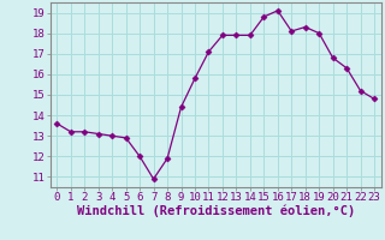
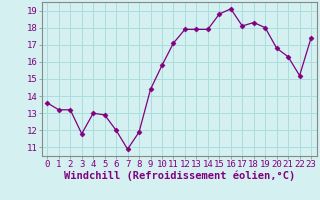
3: 13.1 -> 11.8
23: 14.8 -> 17.4
